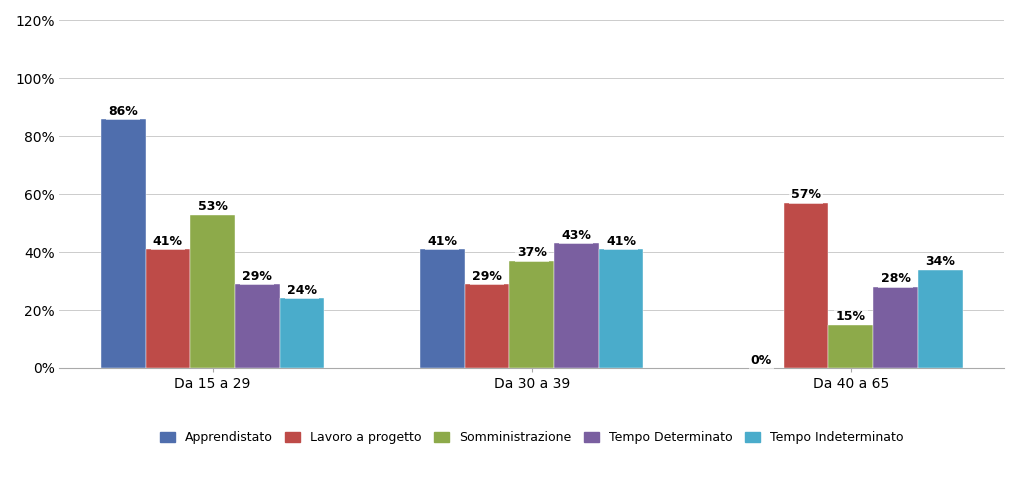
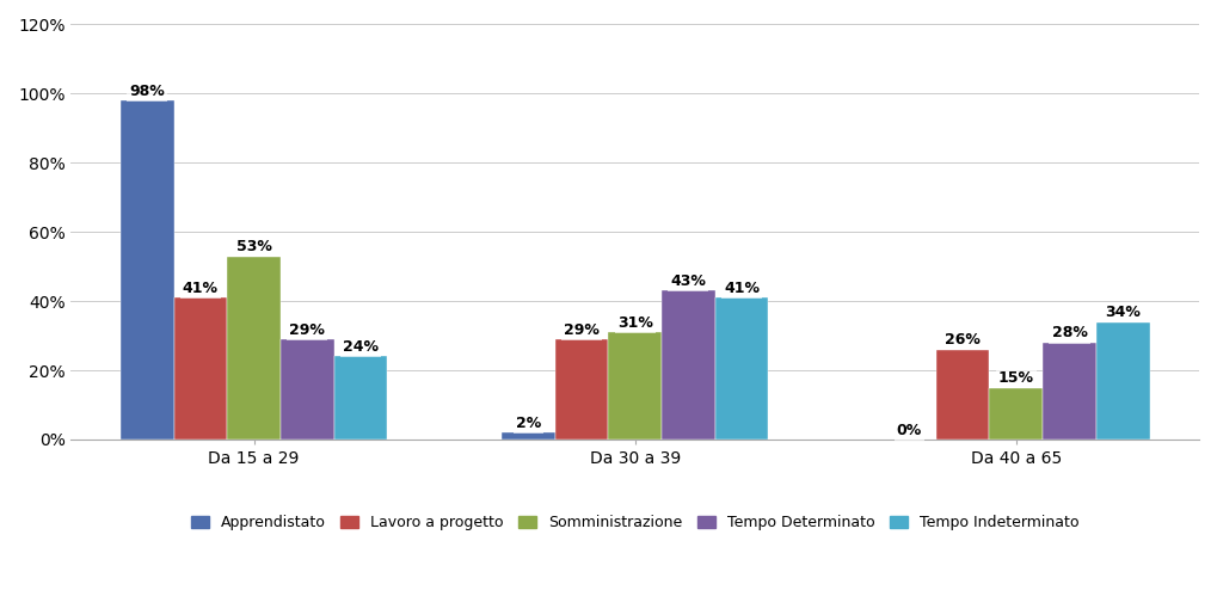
Apprendistato/Da 15 a 29: 86% -> 98%
Apprendistato/Da 30 a 39: 41% -> 2%
Somministrazione/Da 30 a 39: 37% -> 31%
Lavoro a progetto/Da 40 a 65: 57% -> 26%
